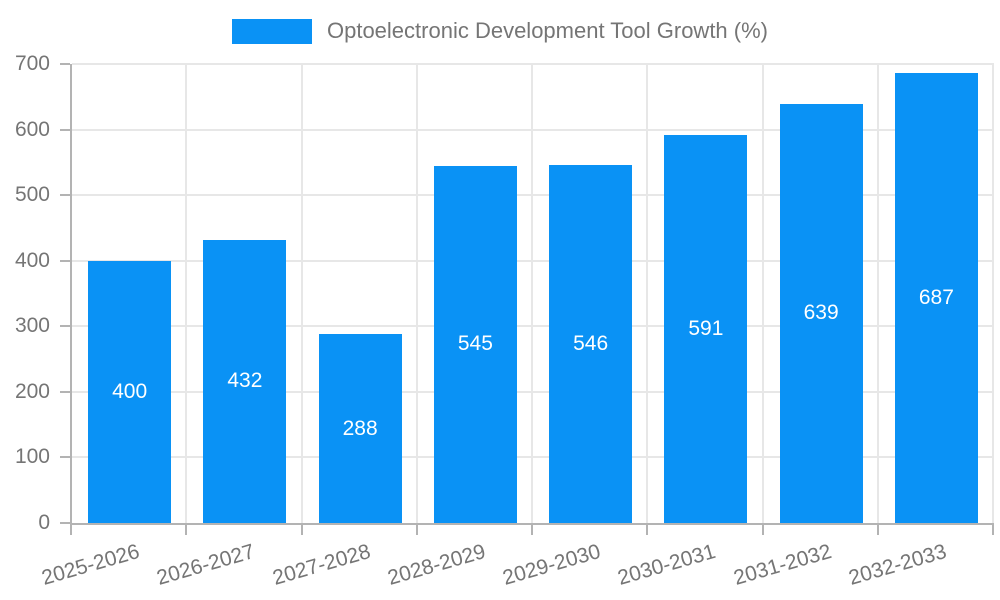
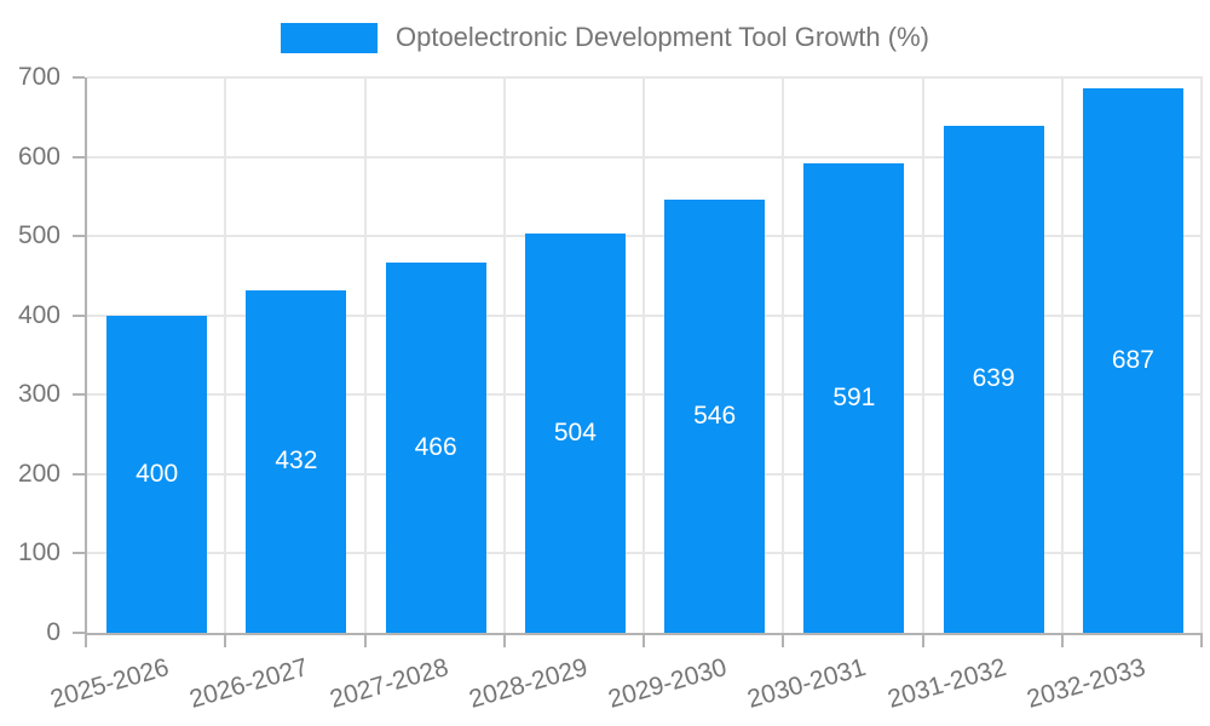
2027-2028: 288 -> 466
2028-2029: 545 -> 504
